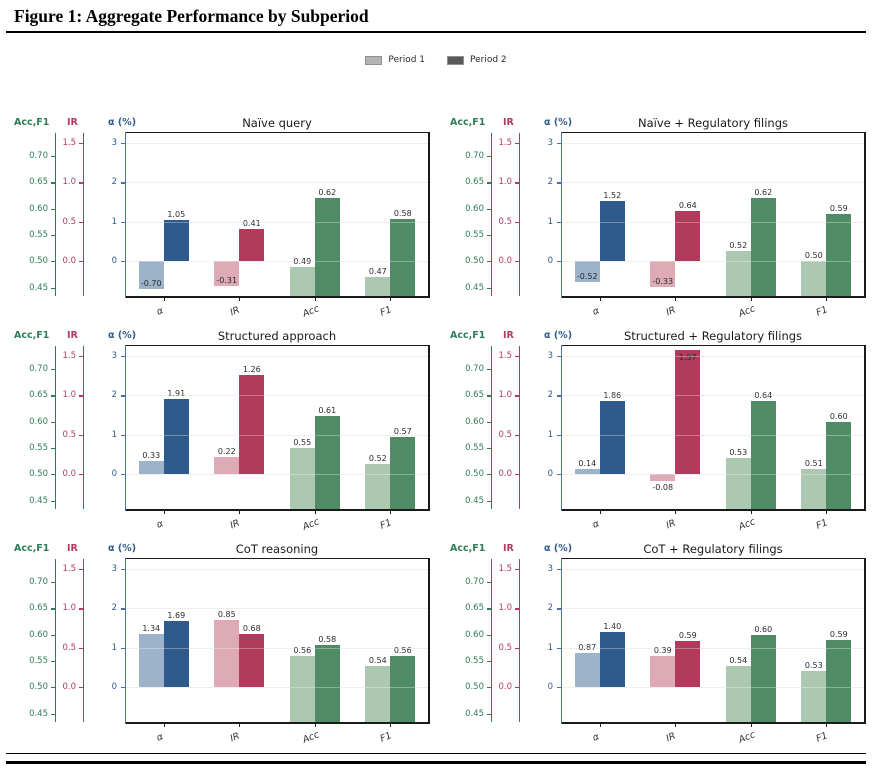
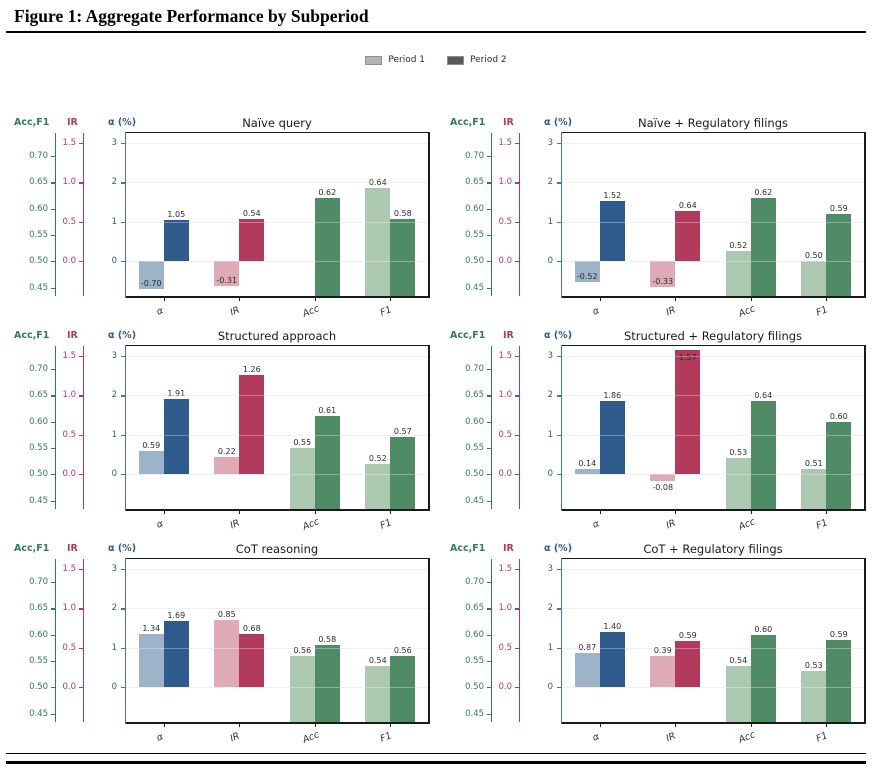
Naïve query/Period 2/IR: 0.41 -> 0.54
Naïve query/Period 1/Acc: 0.49 -> 0.07
Naïve query/Period 1/F1: 0.47 -> 0.64
Structured approach/Period 1/α: 0.33 -> 0.59
